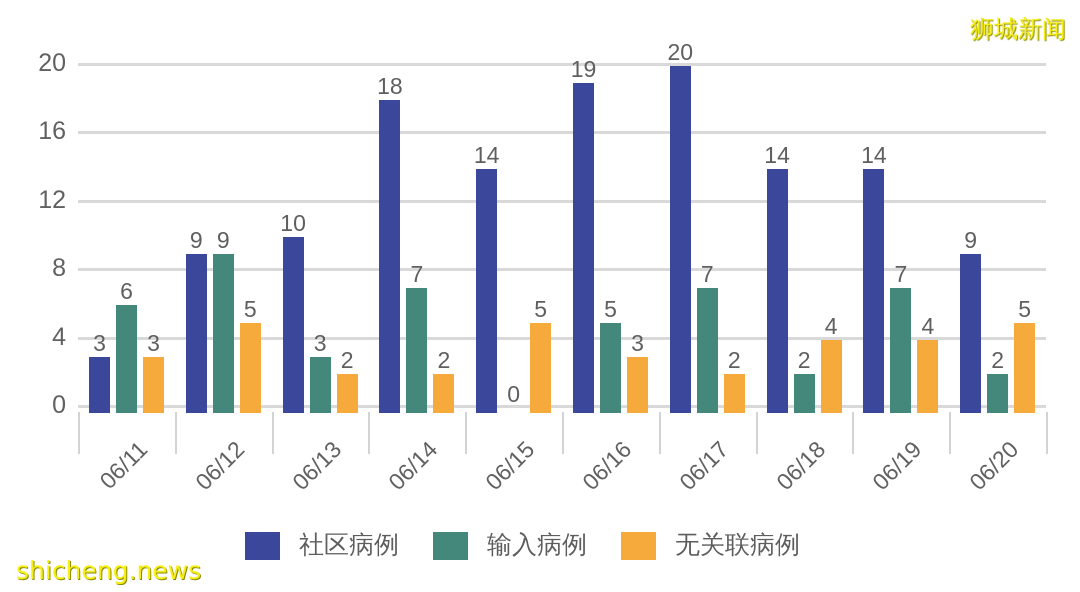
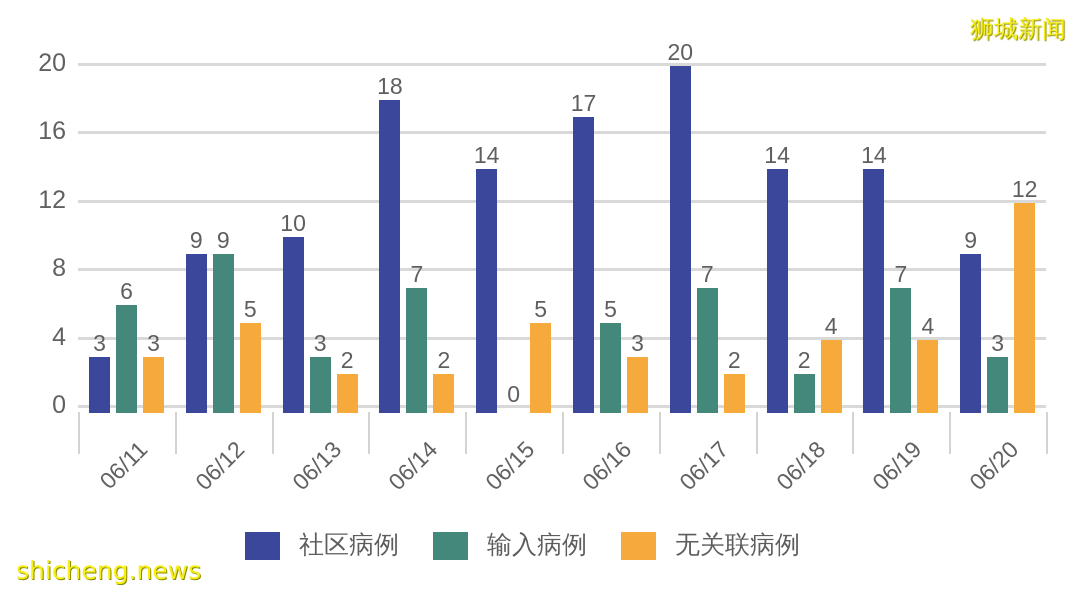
社区病例/06/16: 19 -> 17
输入病例/06/20: 2 -> 3
无关联病例/06/20: 5 -> 12
